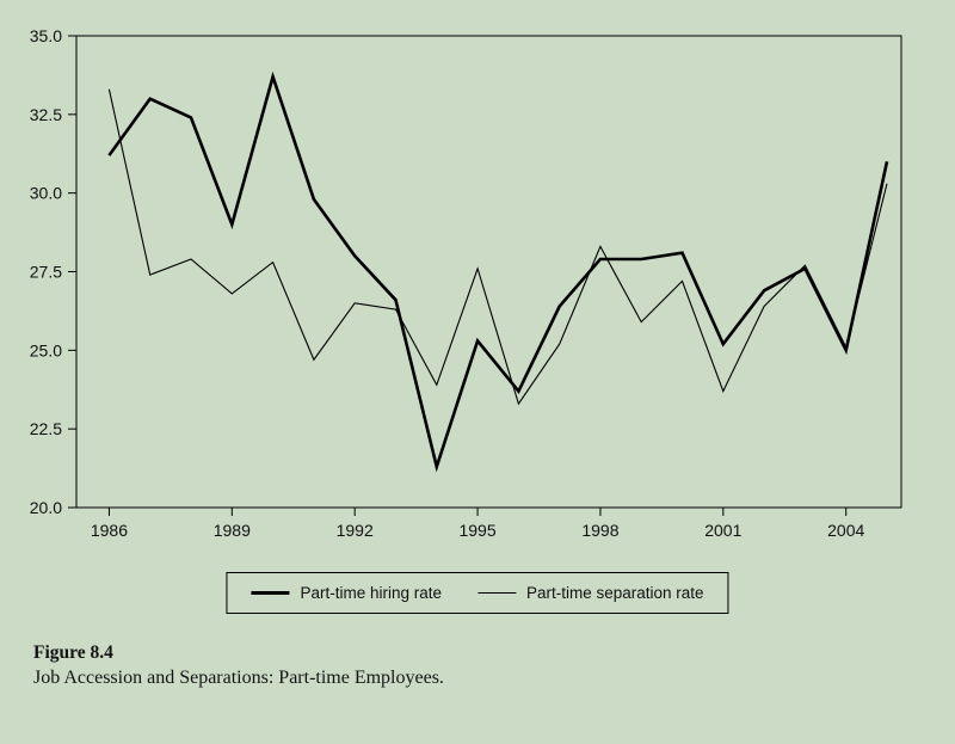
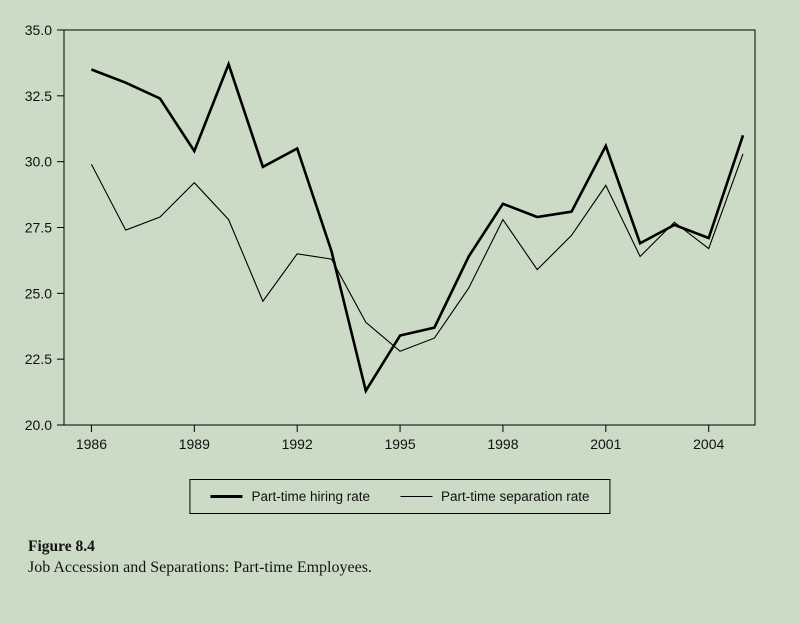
Part-time hiring rate/1986: 31.2 -> 33.5
Part-time separation rate/1986: 33.3 -> 29.9
Part-time hiring rate/1989: 29.0 -> 30.4
Part-time separation rate/1989: 26.8 -> 29.2
Part-time hiring rate/1992: 28.0 -> 30.5
Part-time hiring rate/1995: 25.3 -> 23.4
Part-time separation rate/1995: 27.6 -> 22.8
Part-time hiring rate/1998: 27.9 -> 28.4
Part-time separation rate/1998: 28.3 -> 27.8
Part-time hiring rate/2001: 25.2 -> 30.6
Part-time separation rate/2001: 23.7 -> 29.1
Part-time hiring rate/2004: 25.0 -> 27.1
Part-time separation rate/2004: 25.1 -> 26.7
